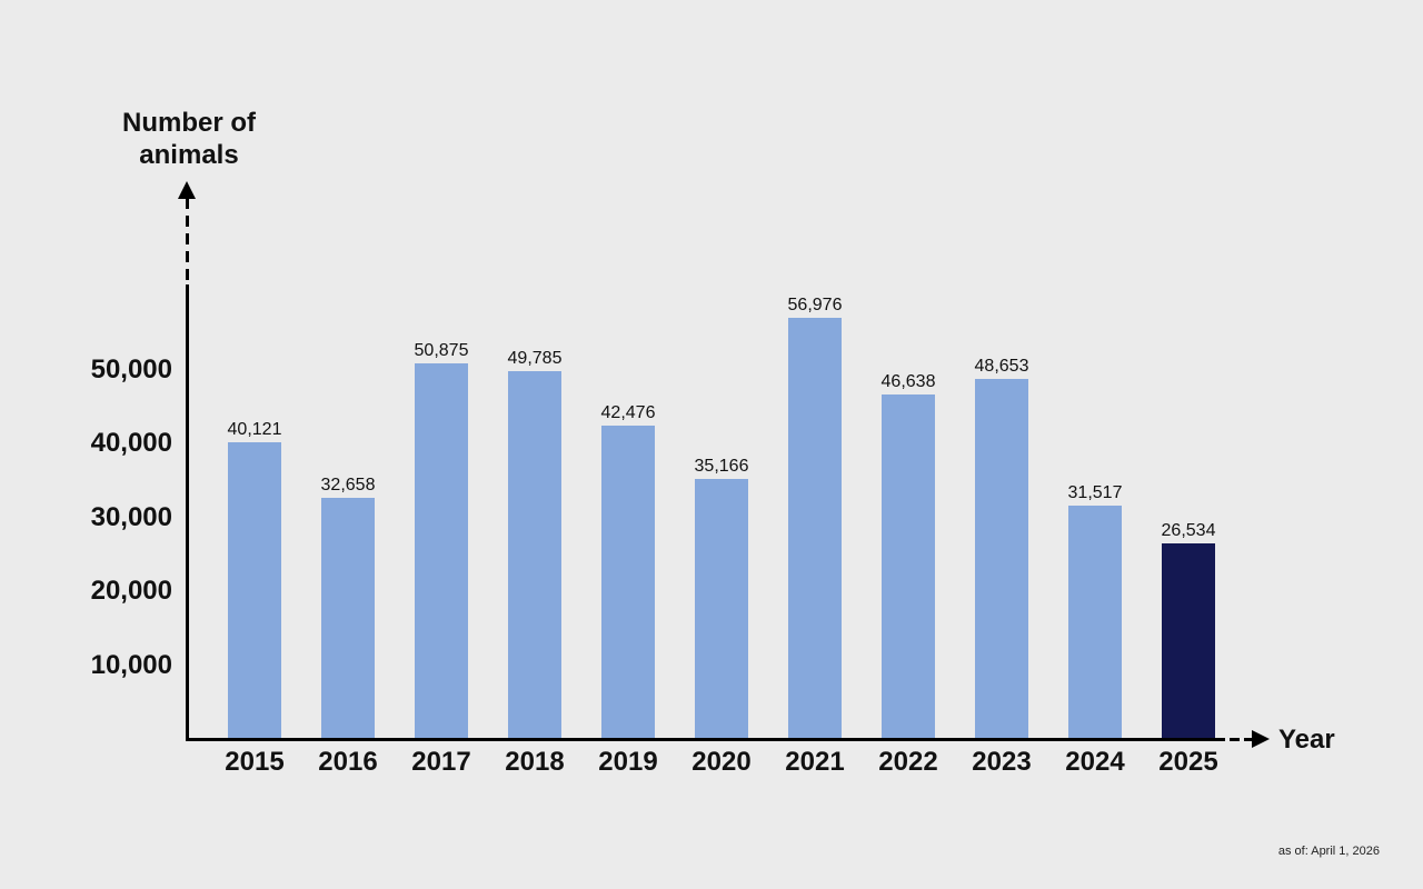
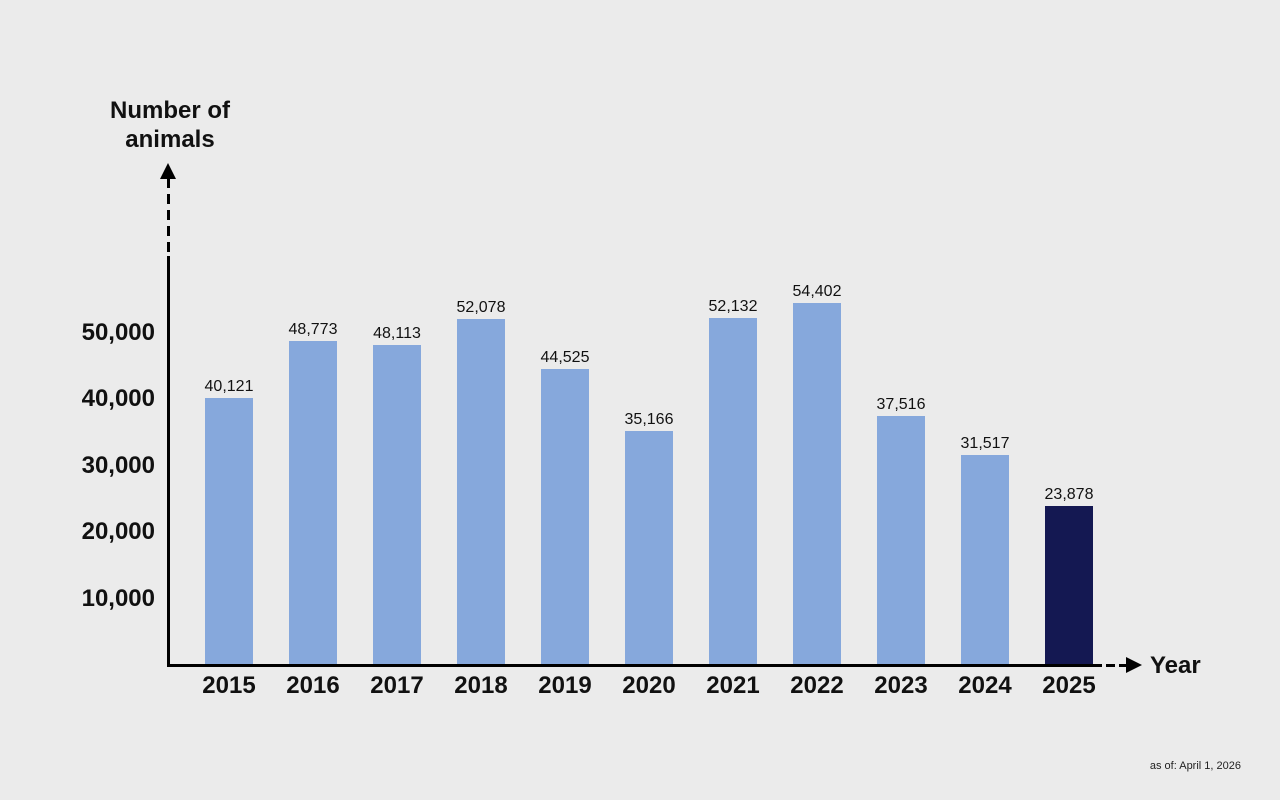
2016: 32,658 -> 48,773
2017: 50,875 -> 48,113
2018: 49,785 -> 52,078
2019: 42,476 -> 44,525
2021: 56,976 -> 52,132
2022: 46,638 -> 54,402
2023: 48,653 -> 37,516
2025: 26,534 -> 23,878
